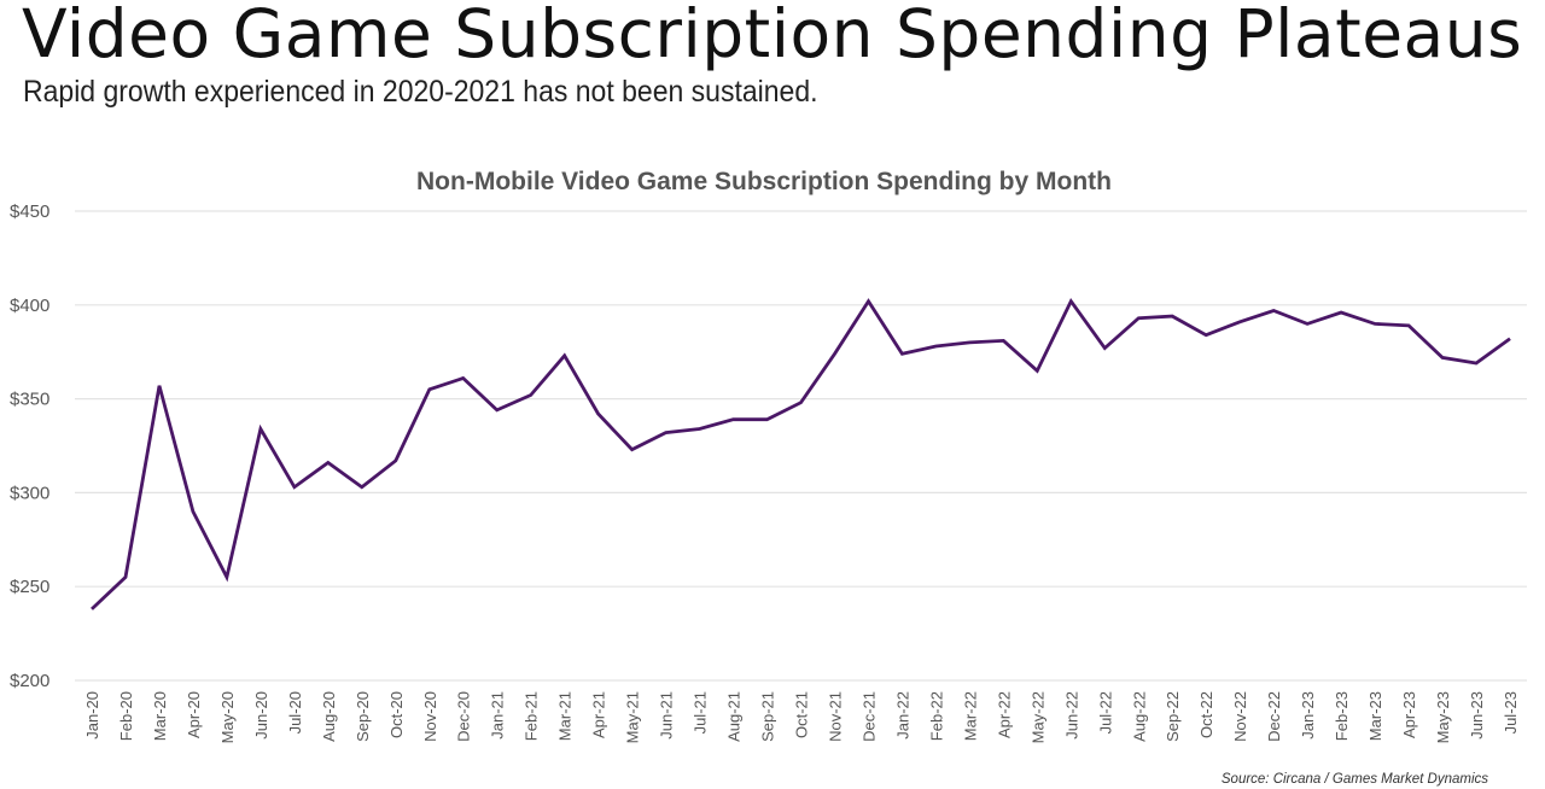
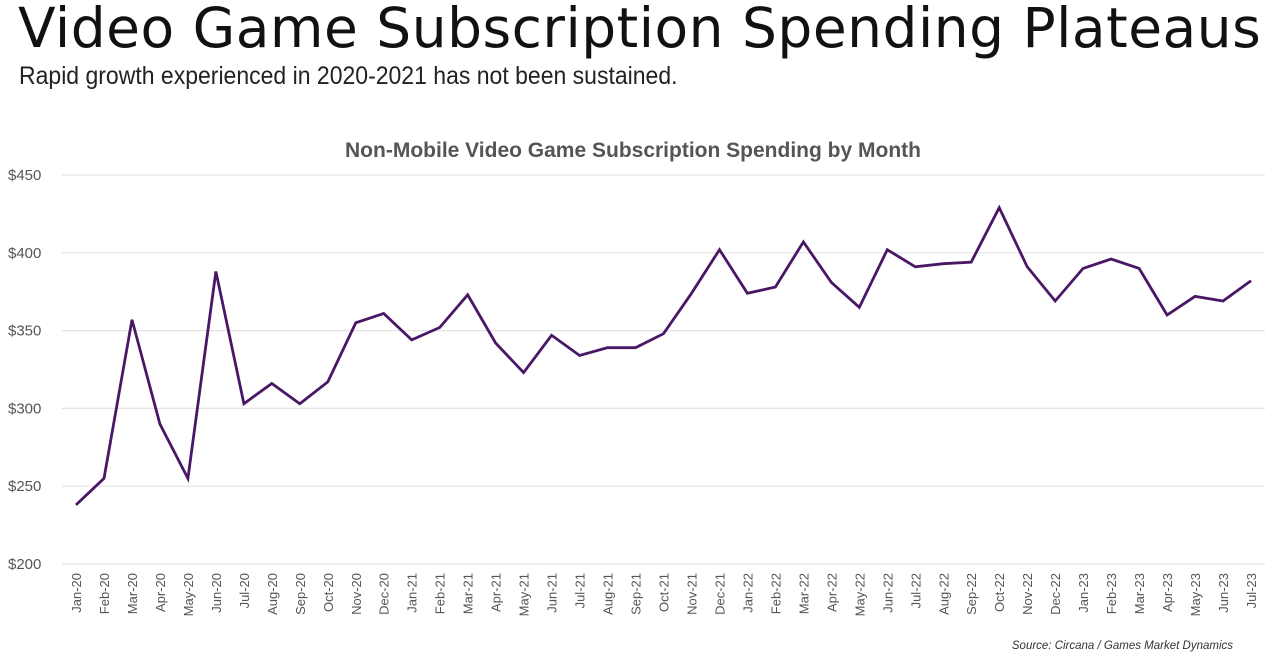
Jun-20: $334 -> $388
Jun-21: $332 -> $347
Mar-22: $380 -> $407
Jul-22: $377 -> $391
Oct-22: $384 -> $429
Dec-22: $397 -> $369
Apr-23: $389 -> $360
